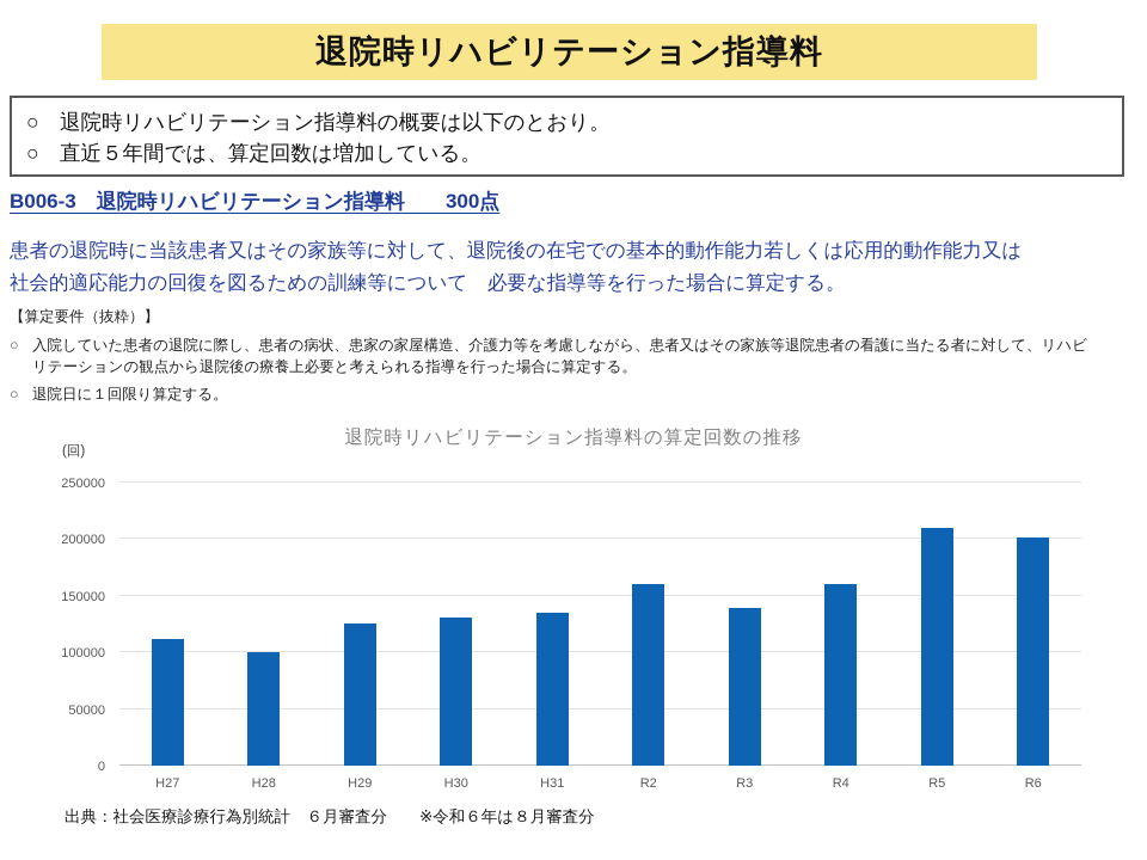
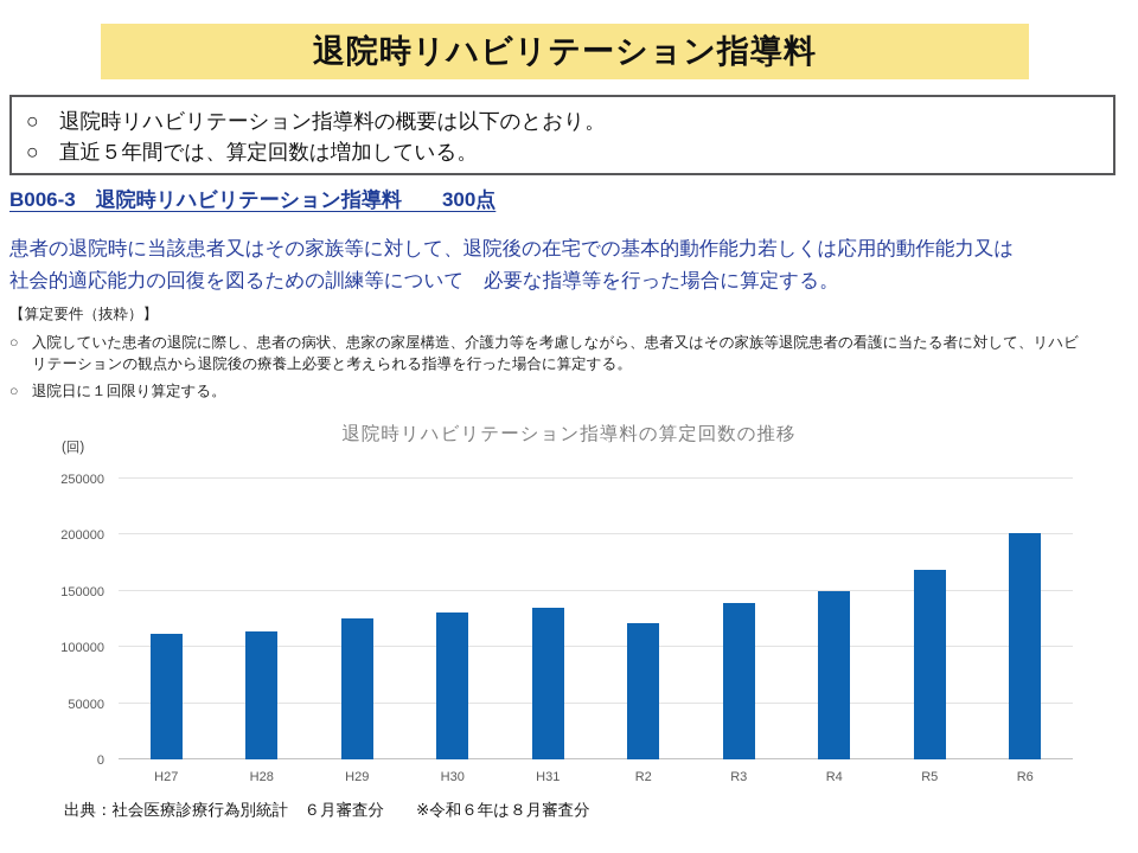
H28: 100000 -> 110000
R2: 160000 -> 120000
R4: 160000 -> 150000
R5: 210000 -> 170000
